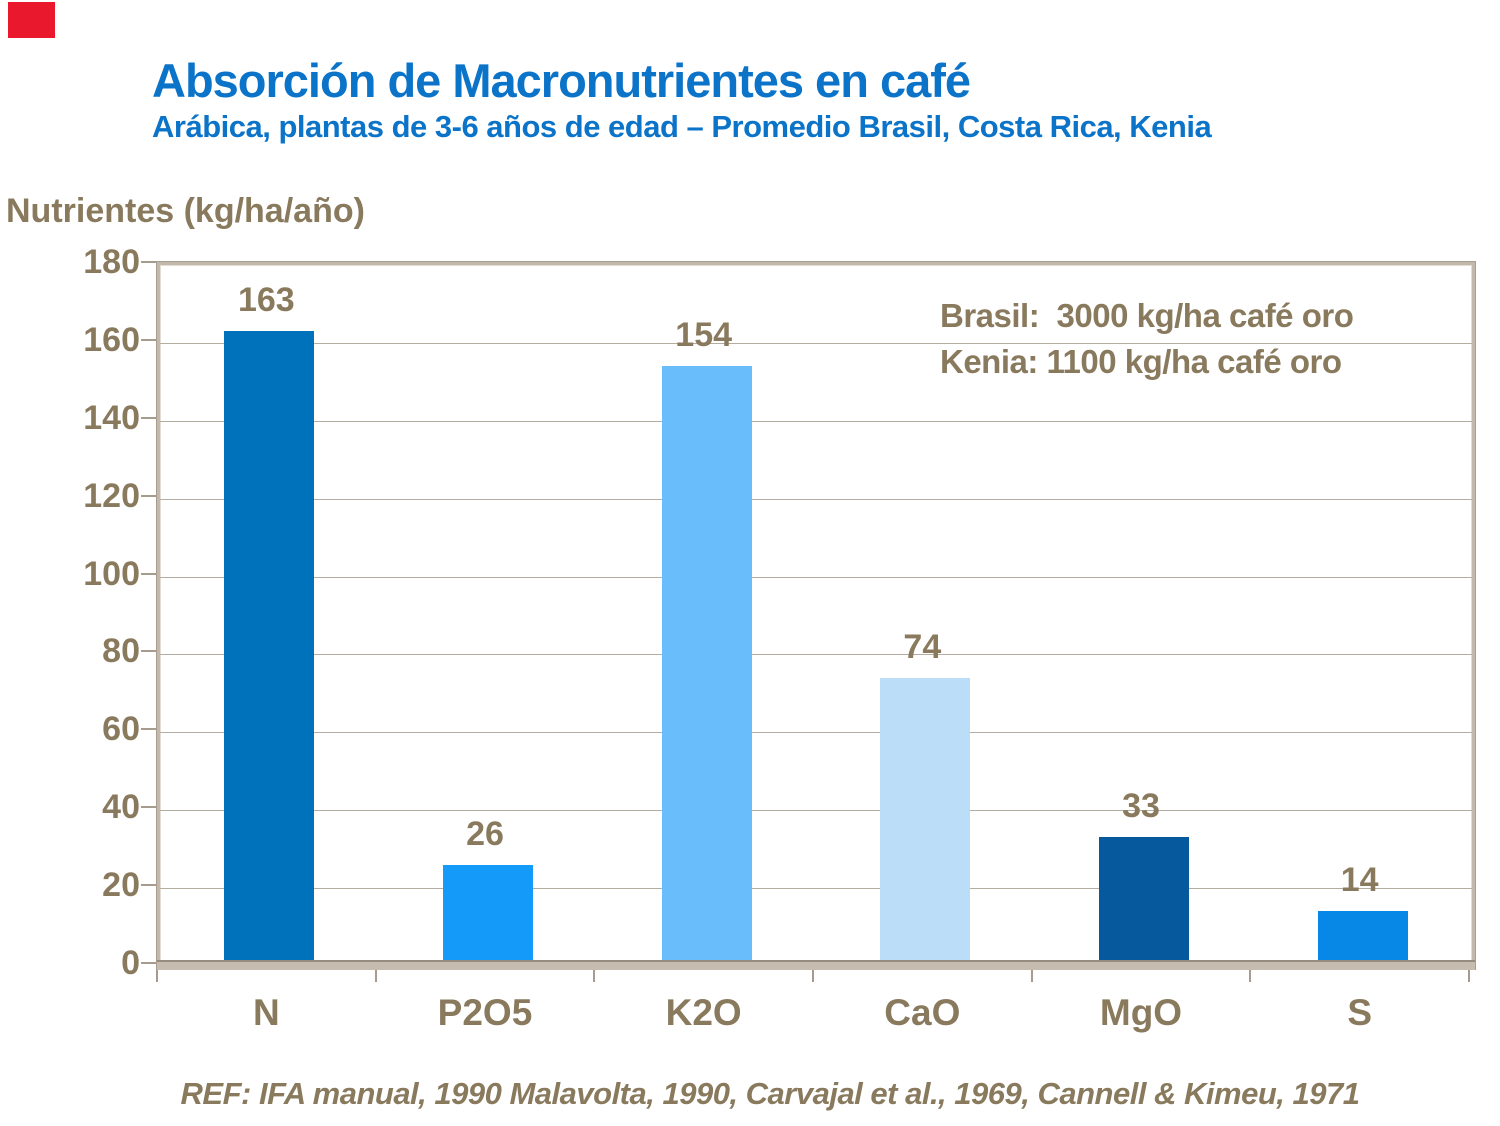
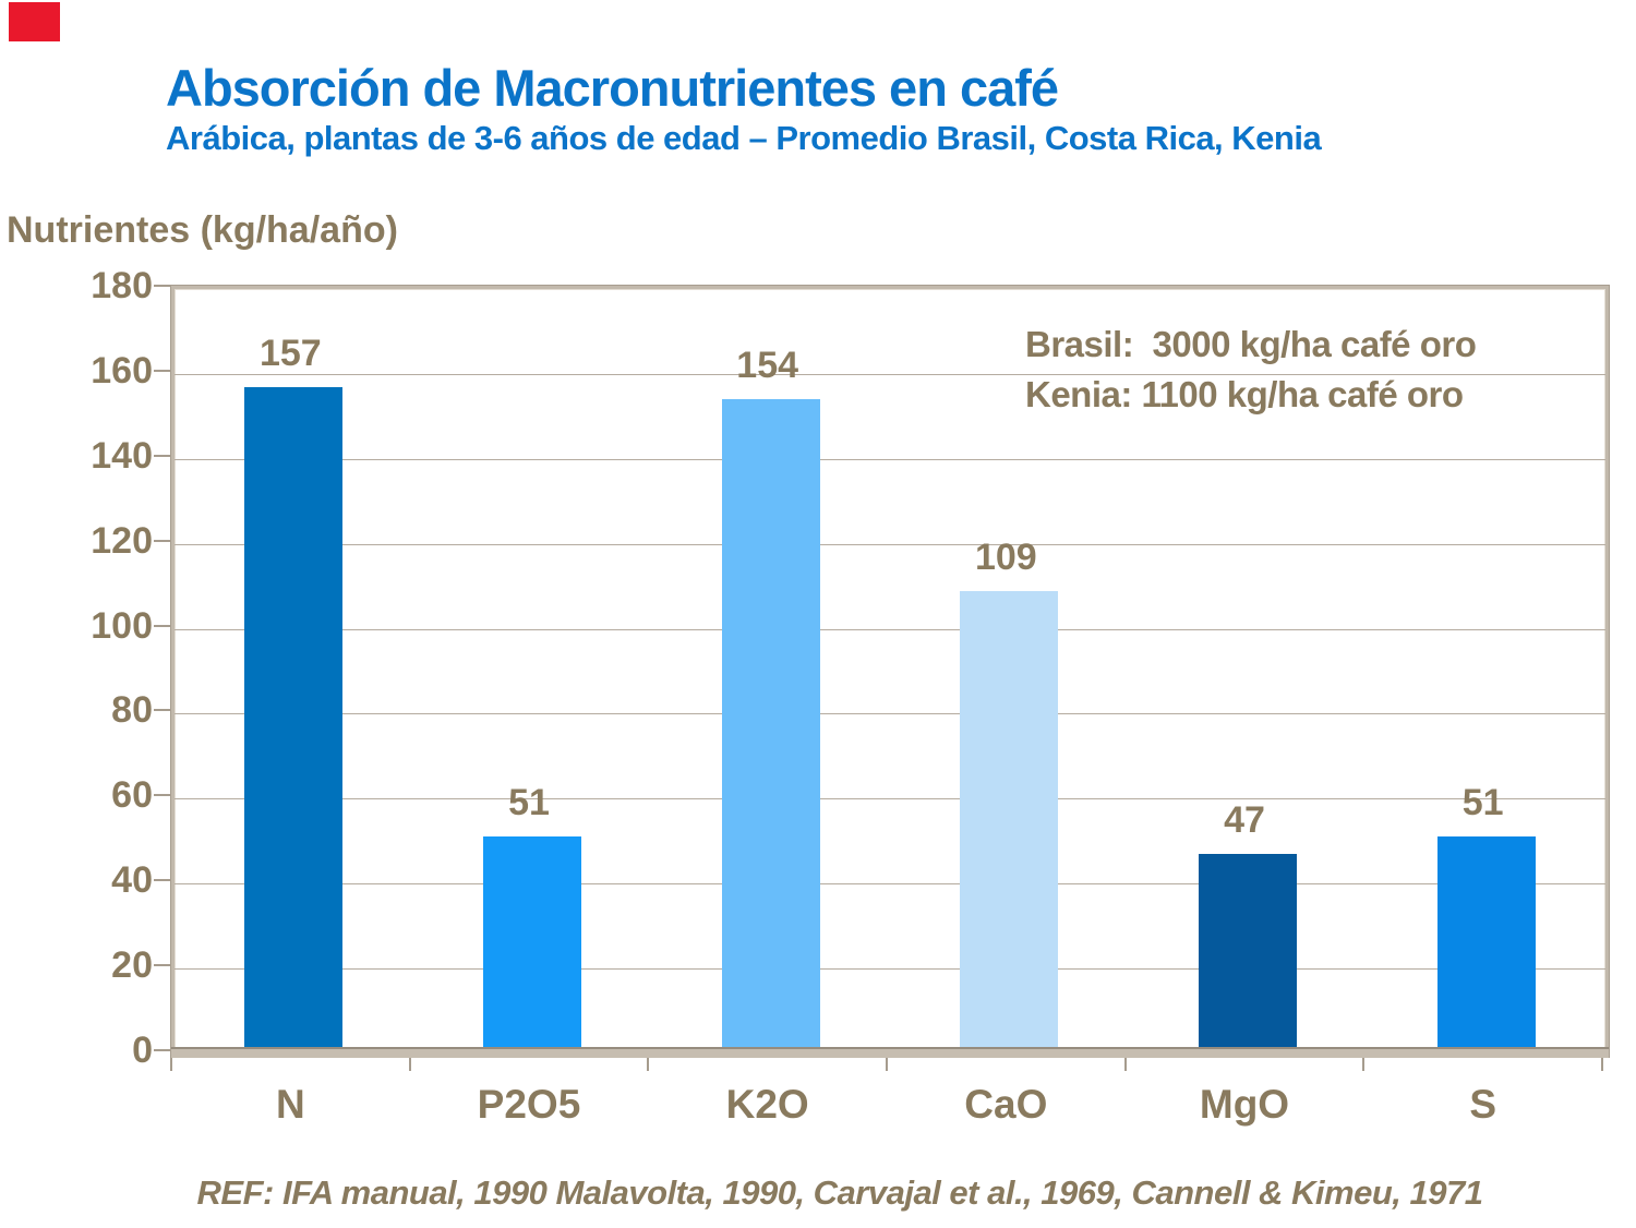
N: 163 -> 157
P2O5: 26 -> 51
CaO: 74 -> 109
MgO: 33 -> 47
S: 14 -> 51
